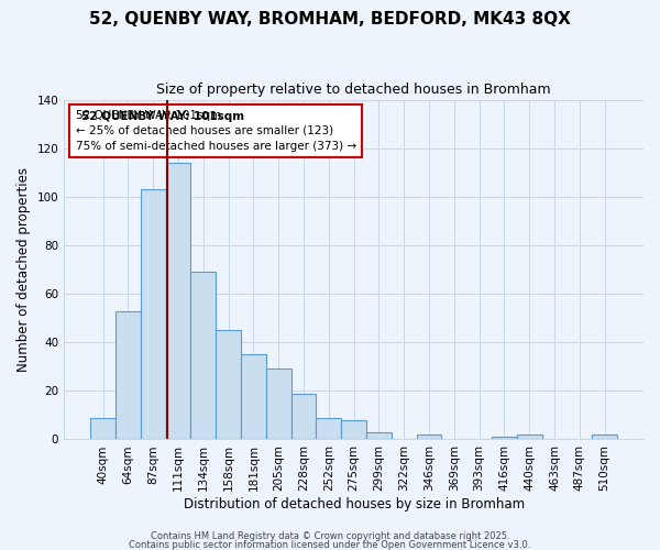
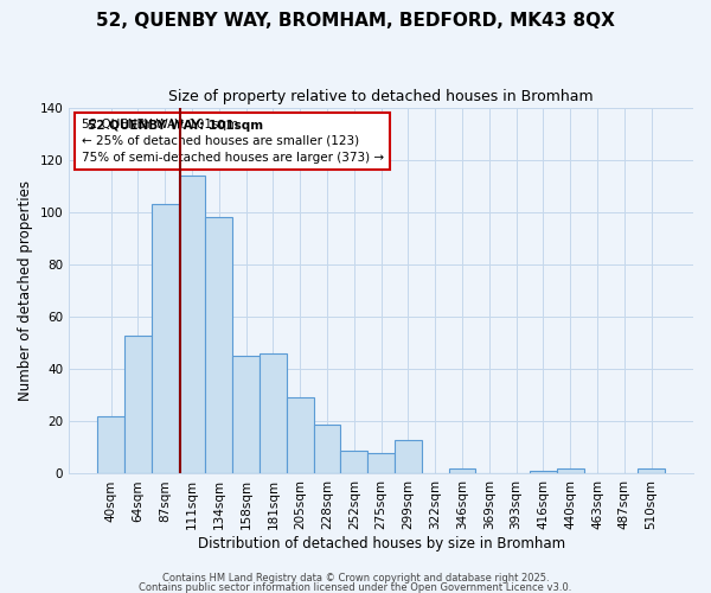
40sqm: 9 -> 22
134sqm: 69 -> 98
181sqm: 35 -> 46
299sqm: 3 -> 13
